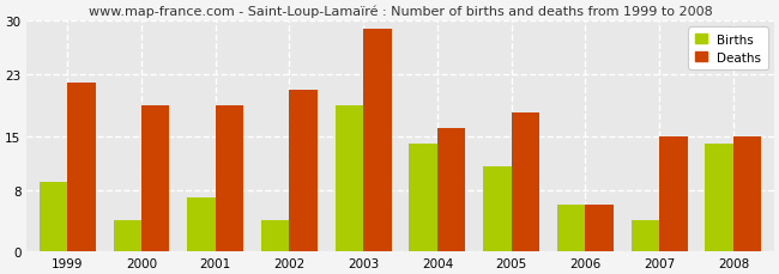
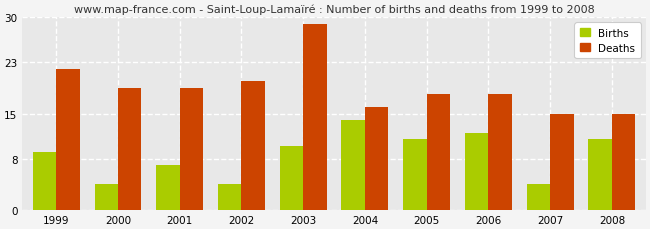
Deaths/2002: 21 -> 20
Births/2003: 19 -> 10
Births/2006: 6 -> 12
Deaths/2006: 6 -> 18
Births/2008: 14 -> 11
